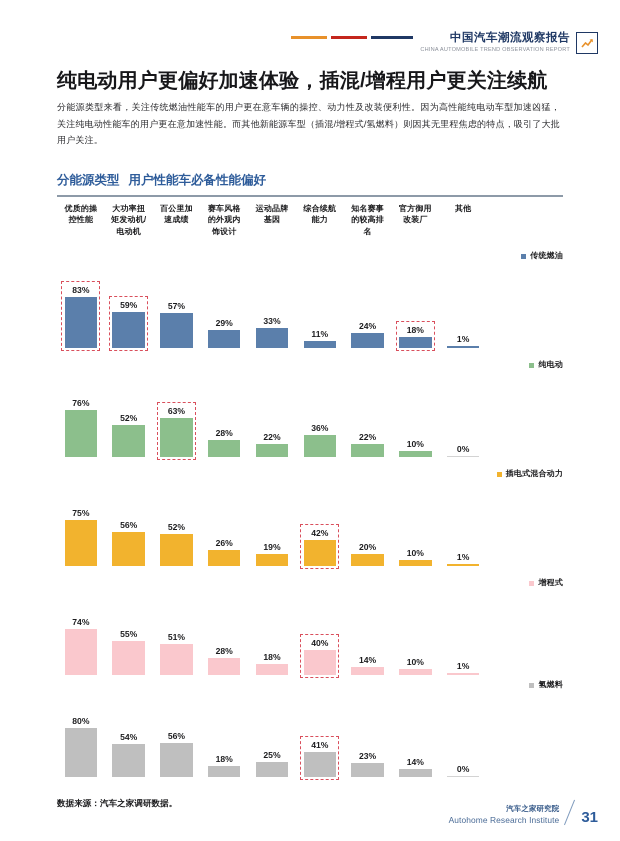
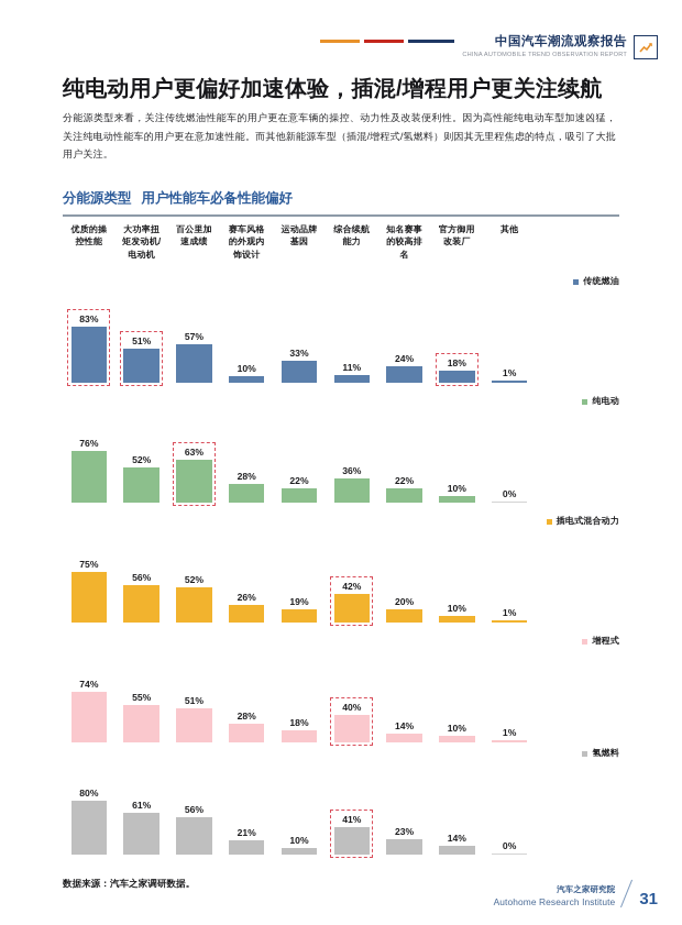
传统燃油/大功率扭矩发动机/电动机: 59% -> 51%
氢燃料/大功率扭矩发动机/电动机: 54% -> 61%
传统燃油/赛车风格的外观内饰设计: 29% -> 10%
氢燃料/赛车风格的外观内饰设计: 18% -> 21%
氢燃料/运动品牌基因: 25% -> 10%
